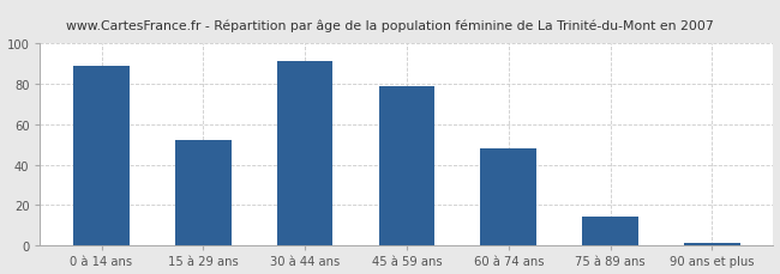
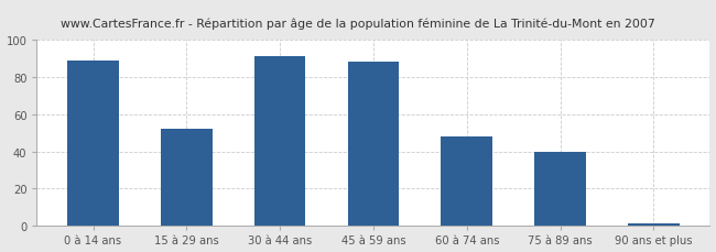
45 à 59 ans: 79 -> 88
75 à 89 ans: 14 -> 40
